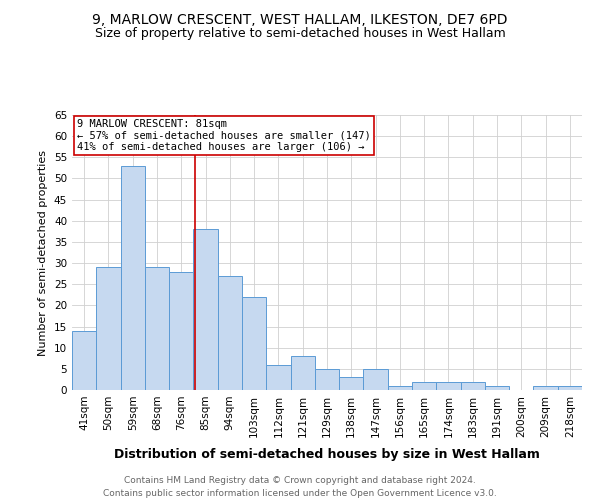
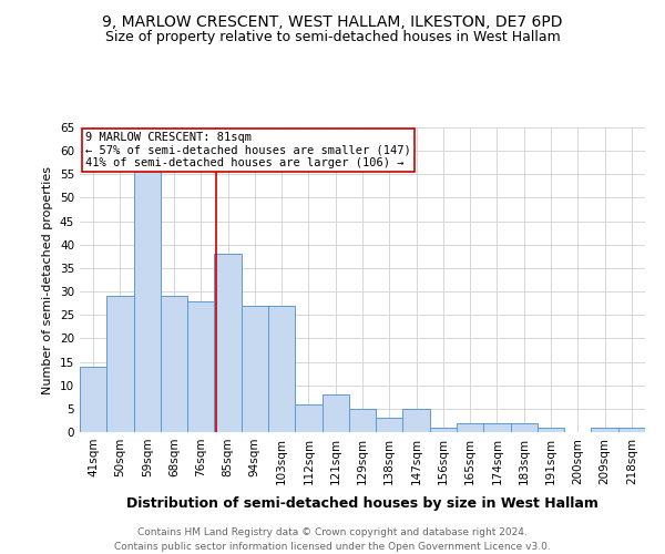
59sqm: 53 -> 56
103sqm: 22 -> 27
